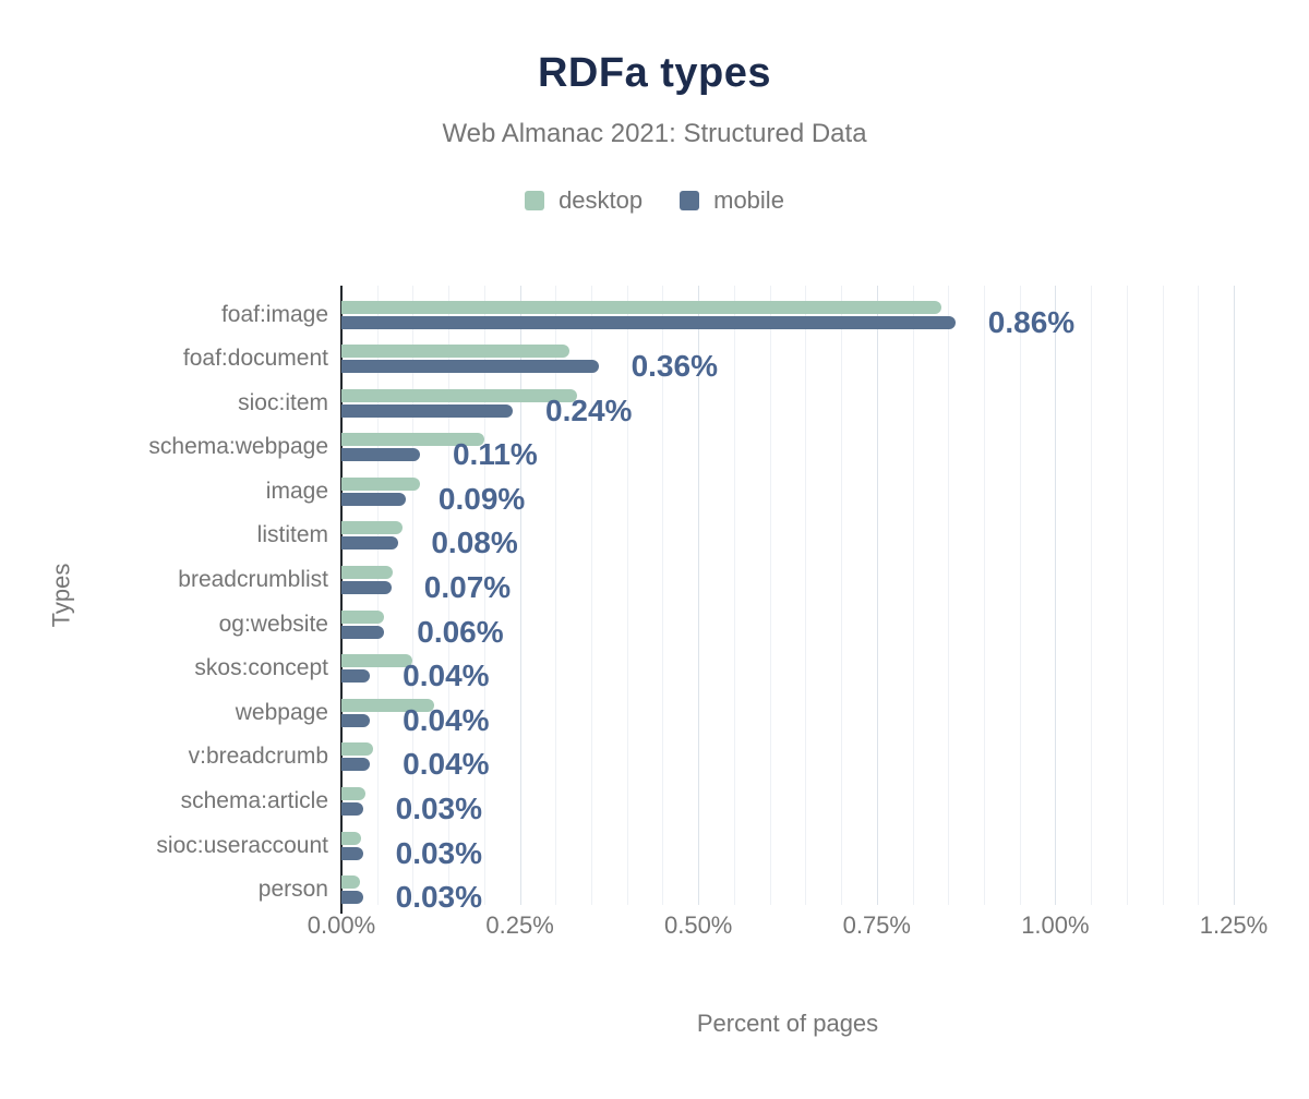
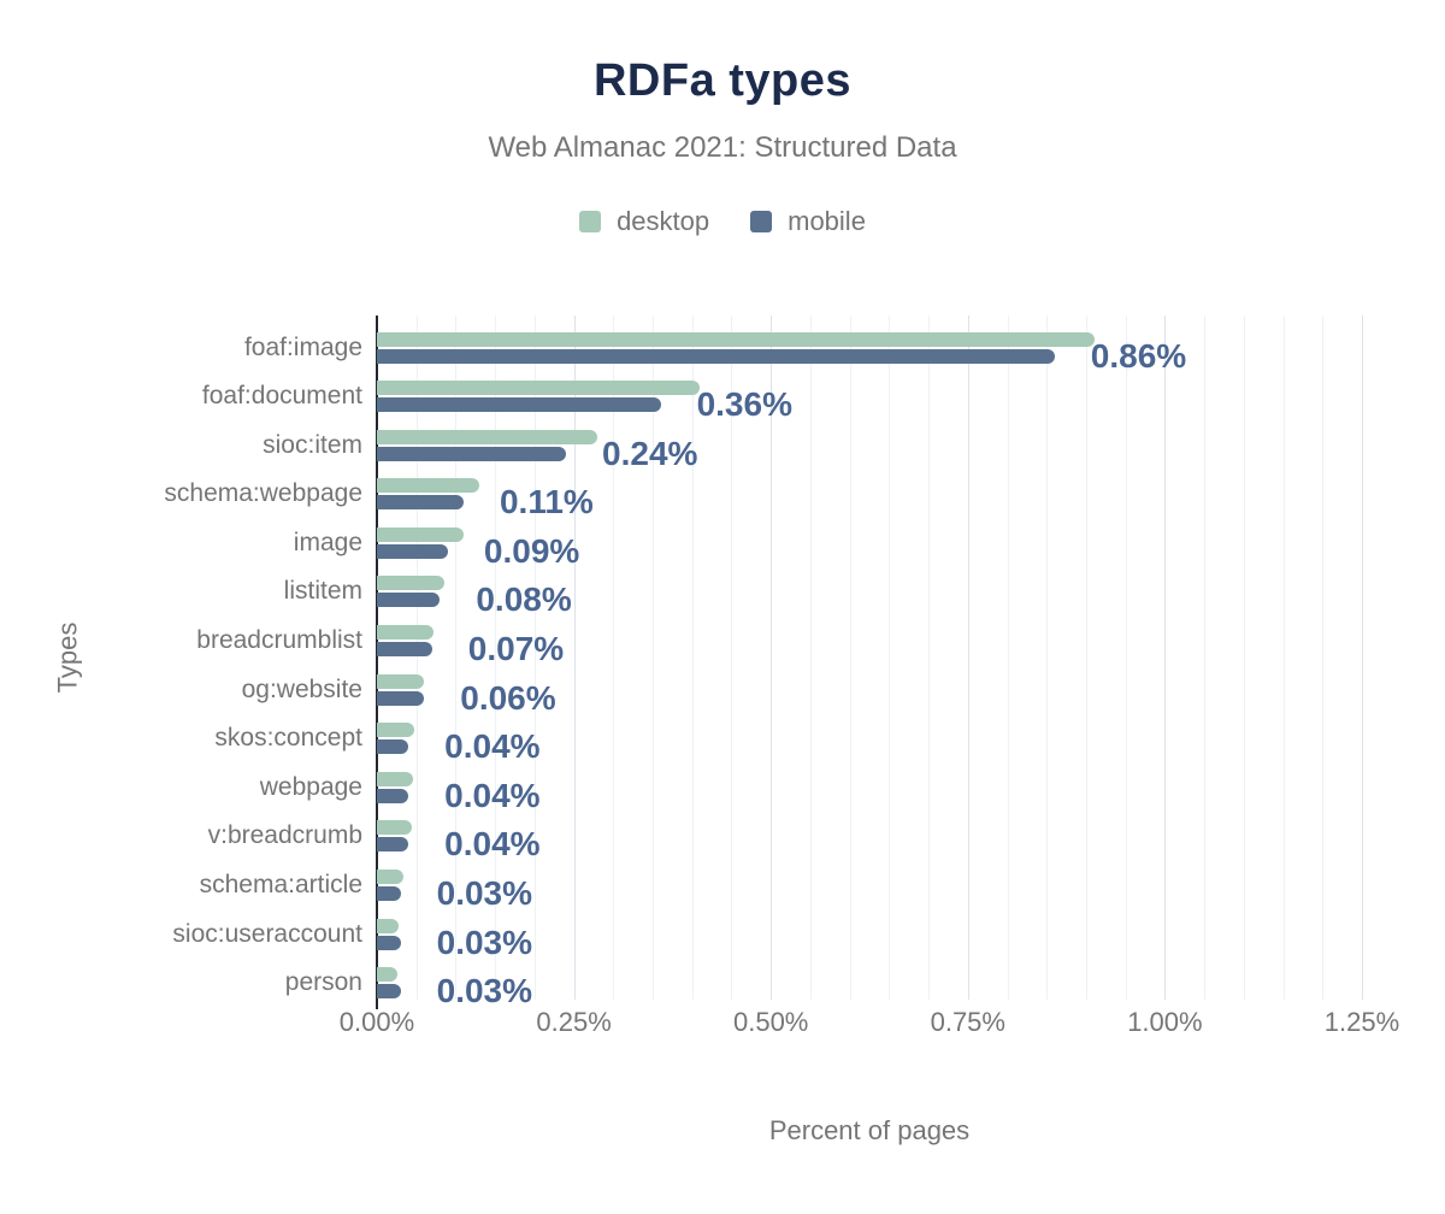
desktop/foaf:image: 0.84% -> 0.91%
desktop/foaf:document: 0.32% -> 0.41%
desktop/sioc:item: 0.33% -> 0.28%
desktop/schema:webpage: 0.20% -> 0.13%
desktop/skos:concept: 0.10% -> 0.05%
desktop/webpage: 0.13% -> 0.05%
